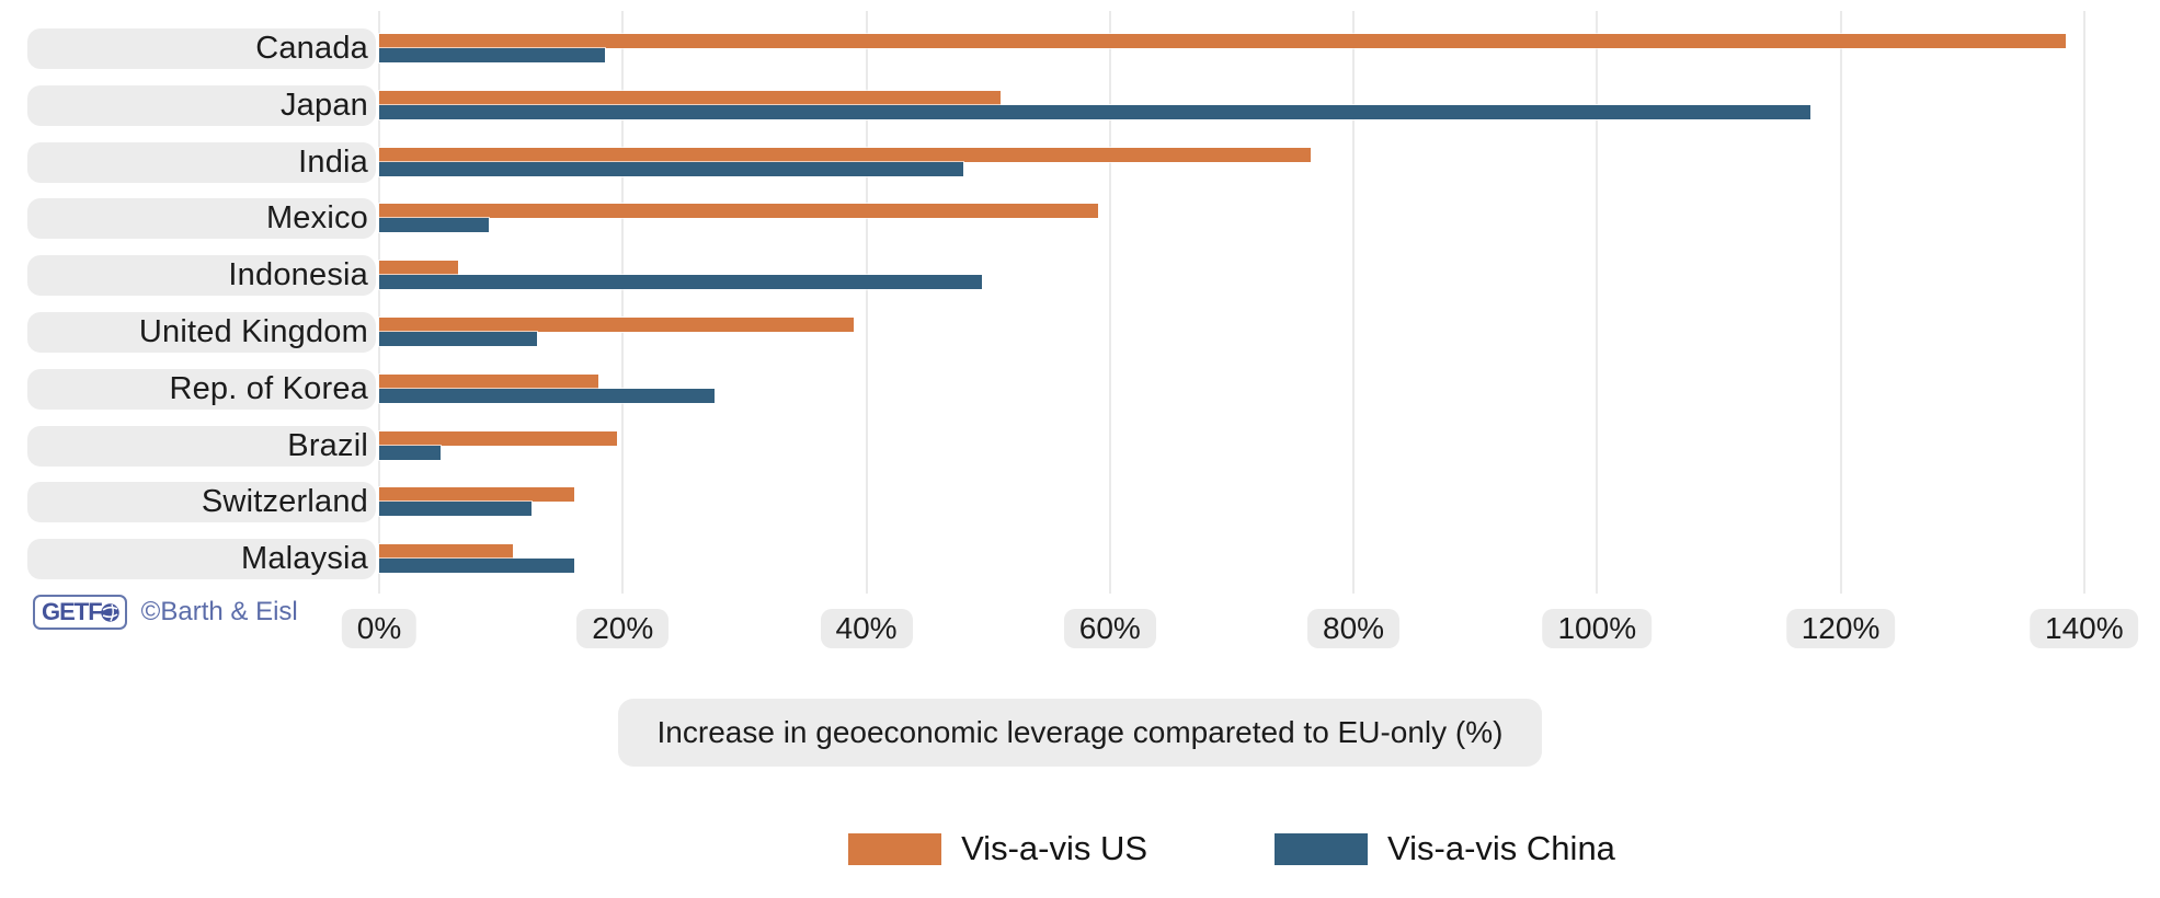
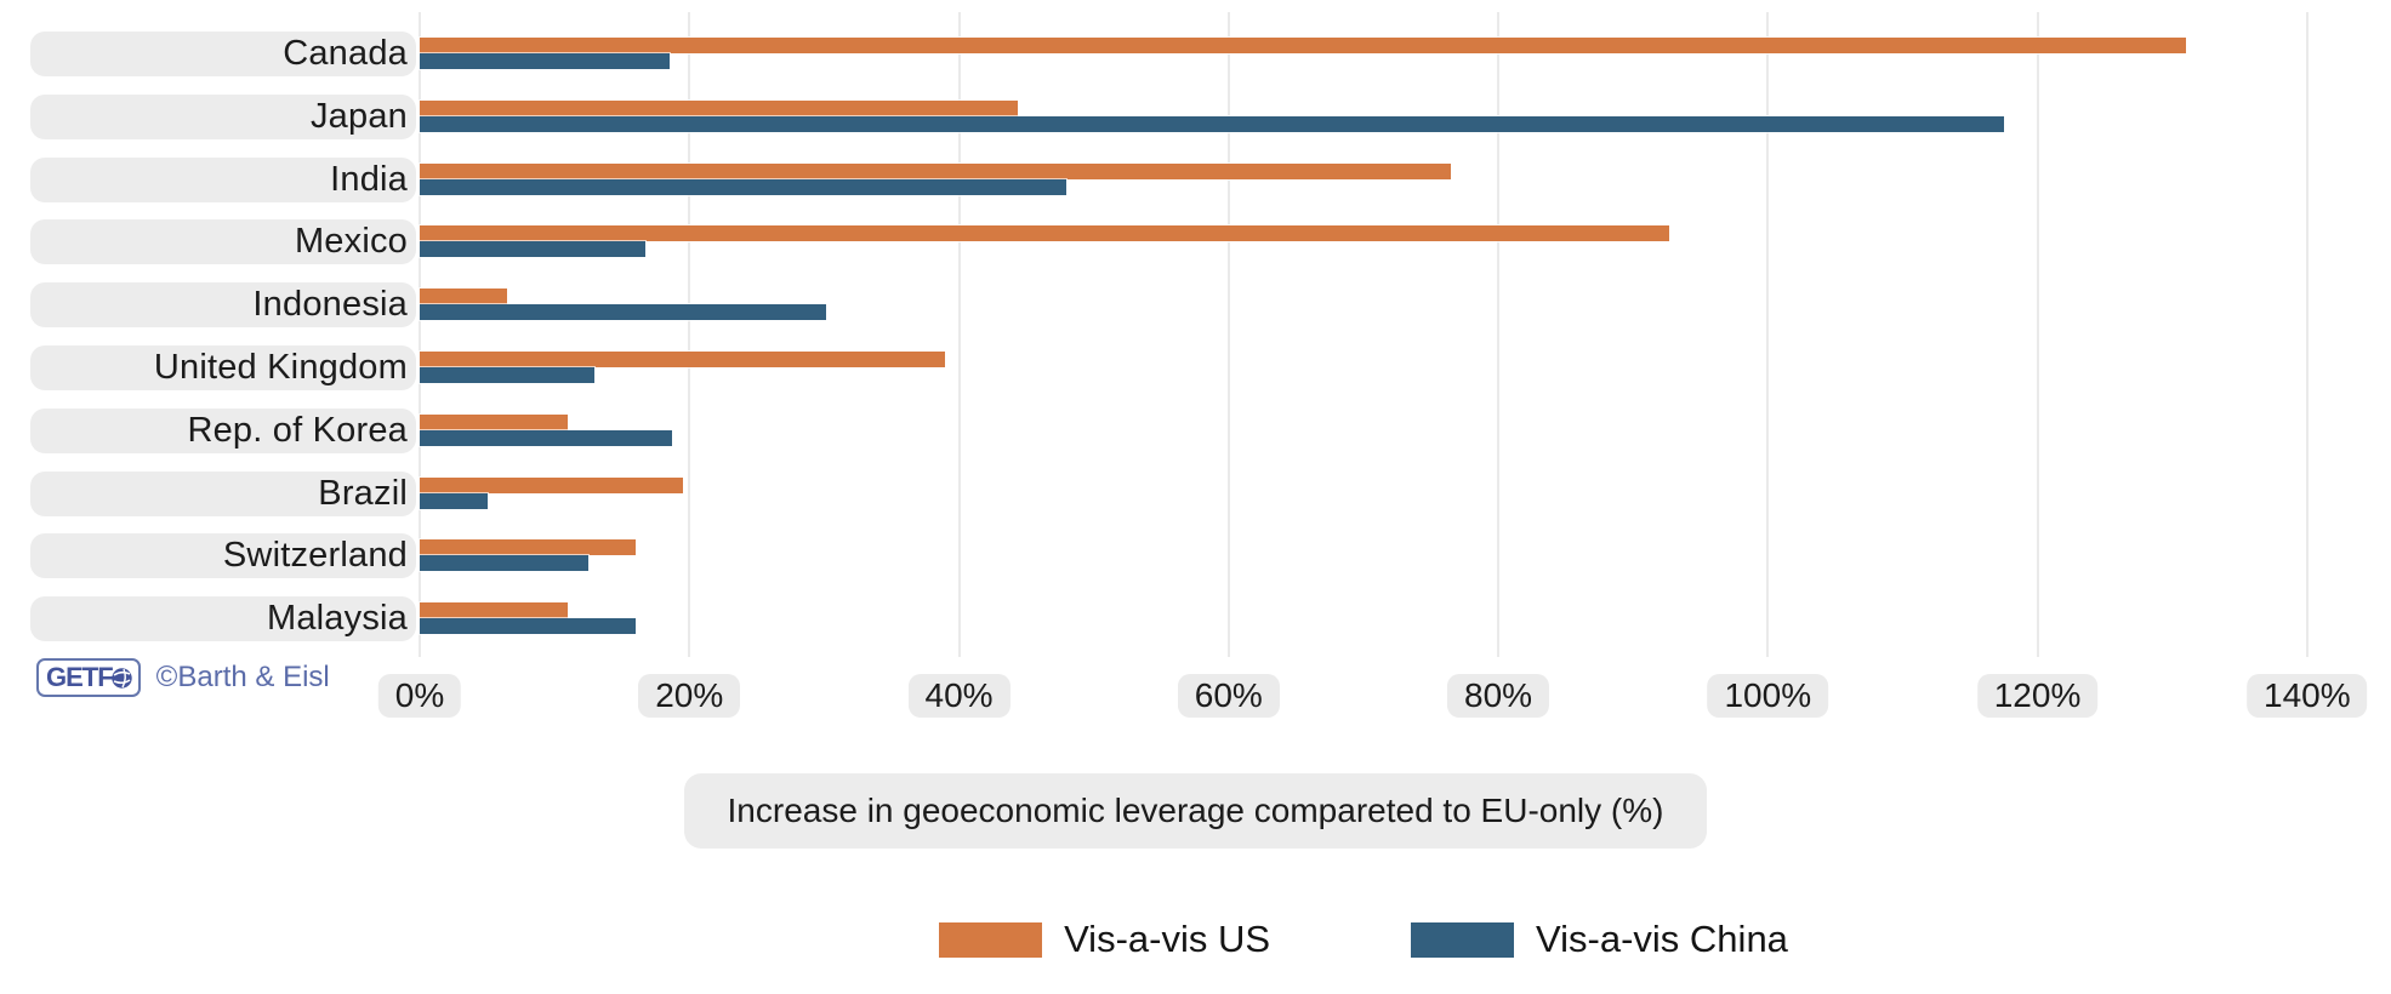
Vis-a-vis US/Canada: 138.5% -> 131.0%
Vis-a-vis US/Japan: 51.0% -> 44.4%
Vis-a-vis US/Mexico: 59.0% -> 92.7%
Vis-a-vis China/Mexico: 9.0% -> 16.7%
Vis-a-vis China/Indonesia: 49.5% -> 30.1%
Vis-a-vis US/Rep. of Korea: 18.0% -> 11.0%
Vis-a-vis China/Rep. of Korea: 27.5% -> 18.7%
